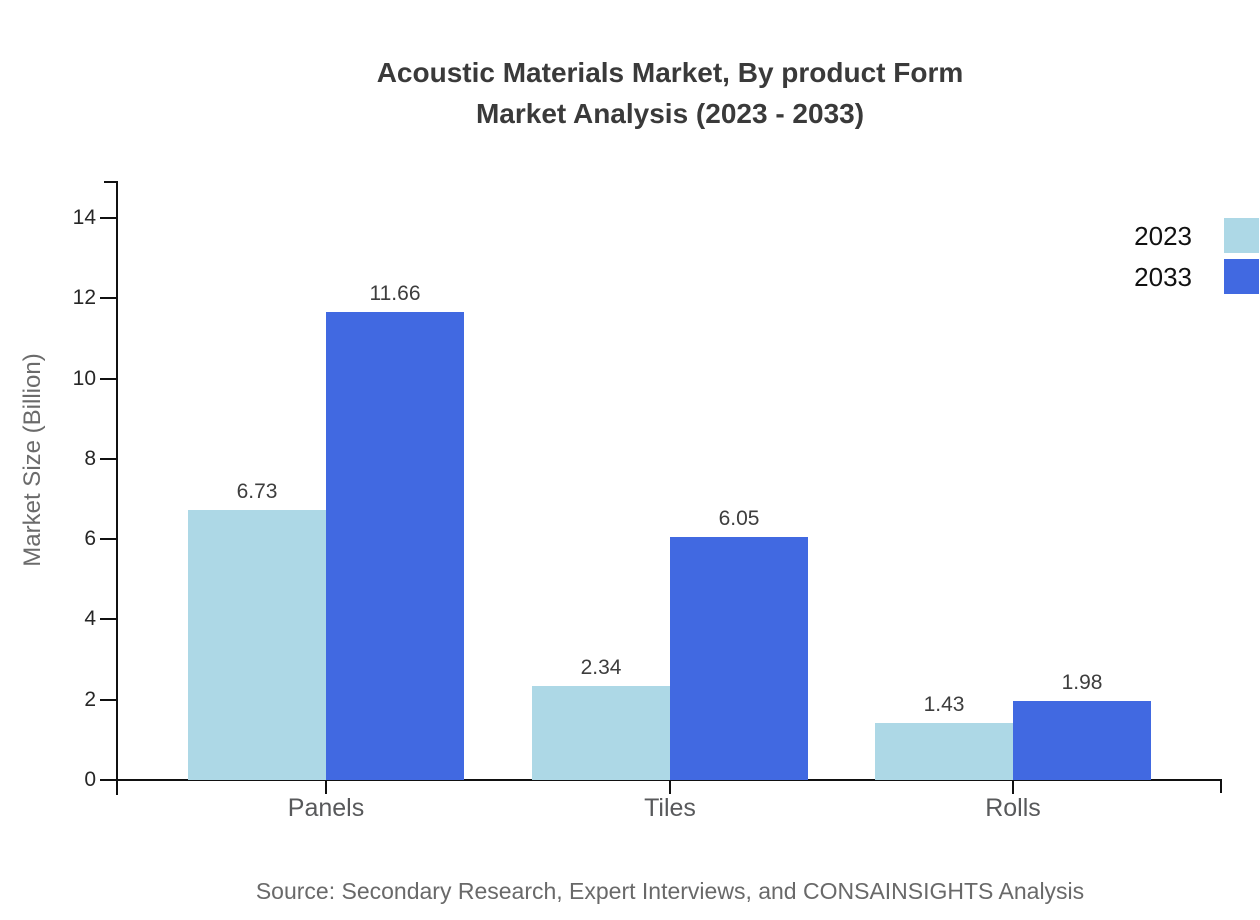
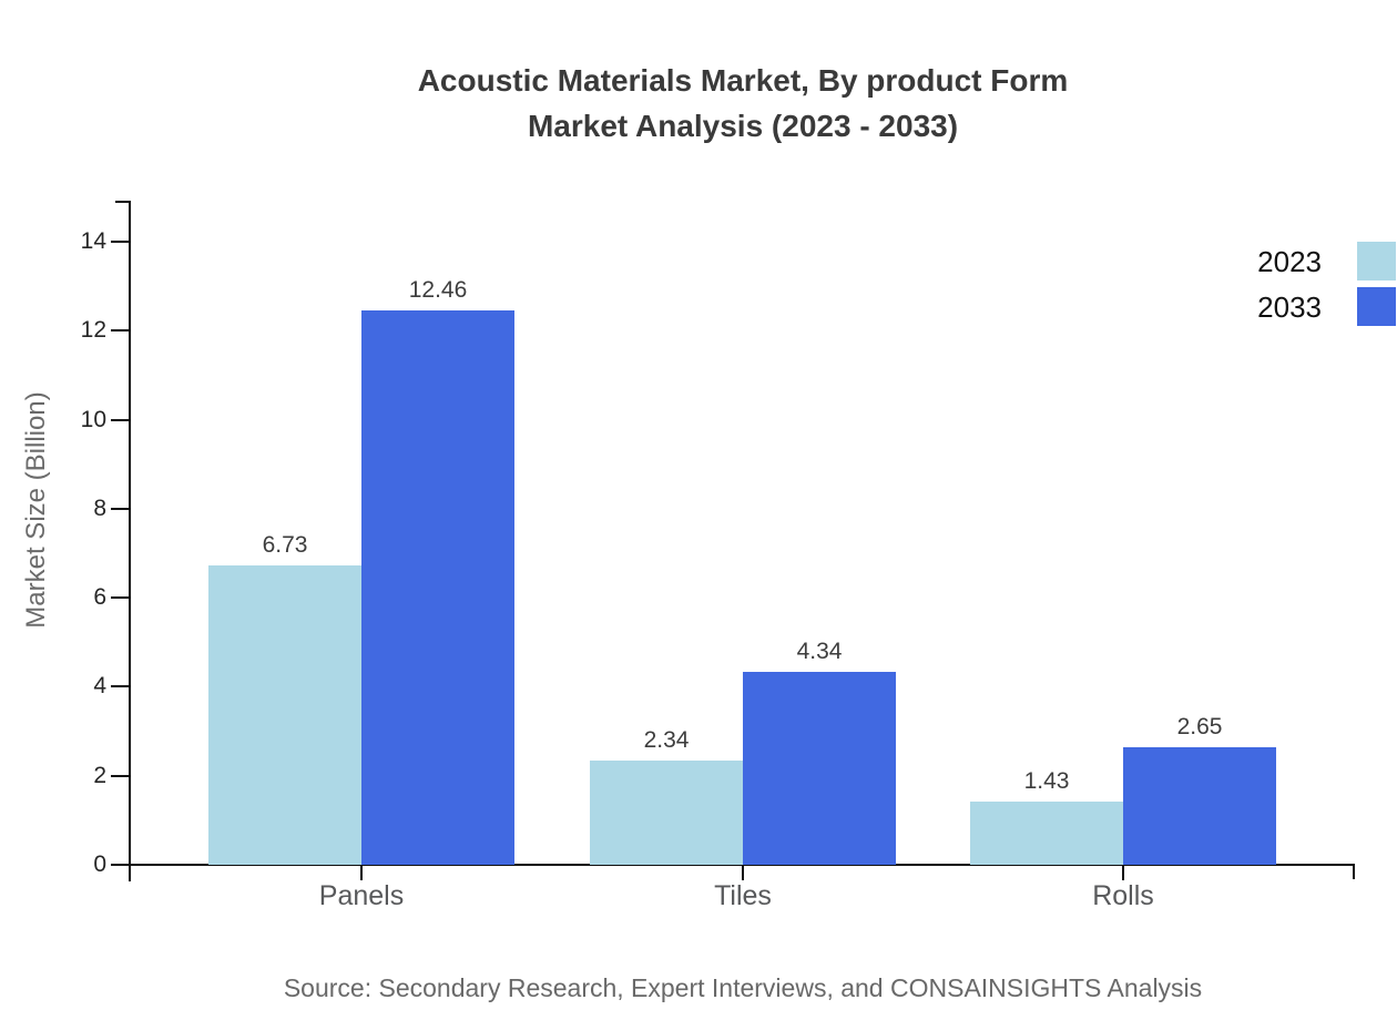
2033/Panels: 11.66 -> 12.46
2033/Tiles: 6.05 -> 4.34
2033/Rolls: 1.98 -> 2.65
